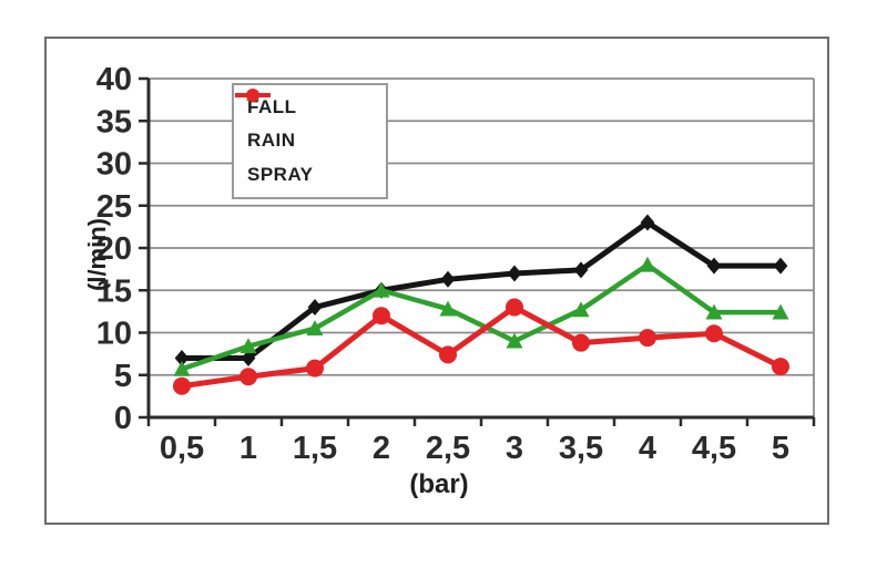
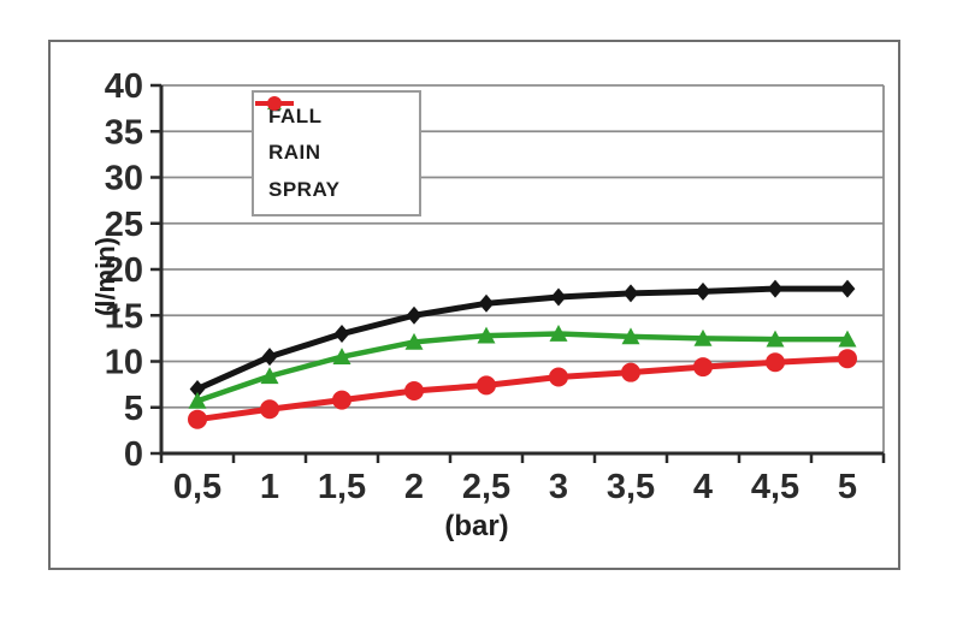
FALL/1: 7 -> 10
RAIN/2: 15 -> 12
SPRAY/2: 12 -> 7
RAIN/3: 9 -> 13
SPRAY/3: 13 -> 8
FALL/4: 23 -> 18
RAIN/4: 18 -> 12
SPRAY/5: 6 -> 10
